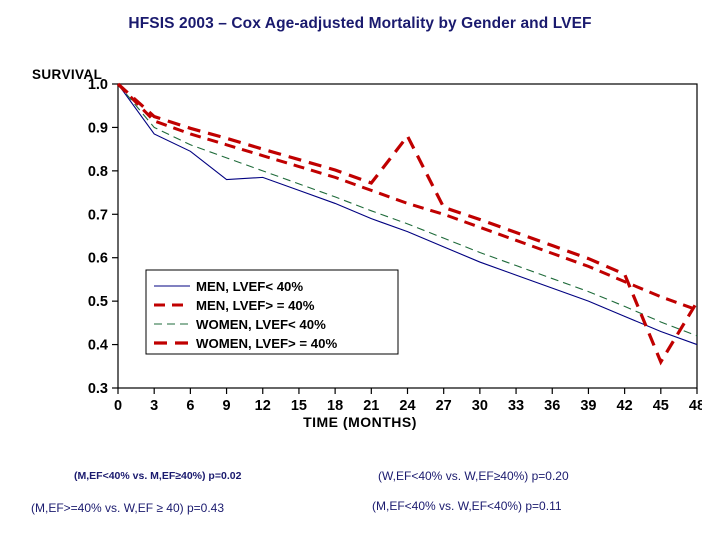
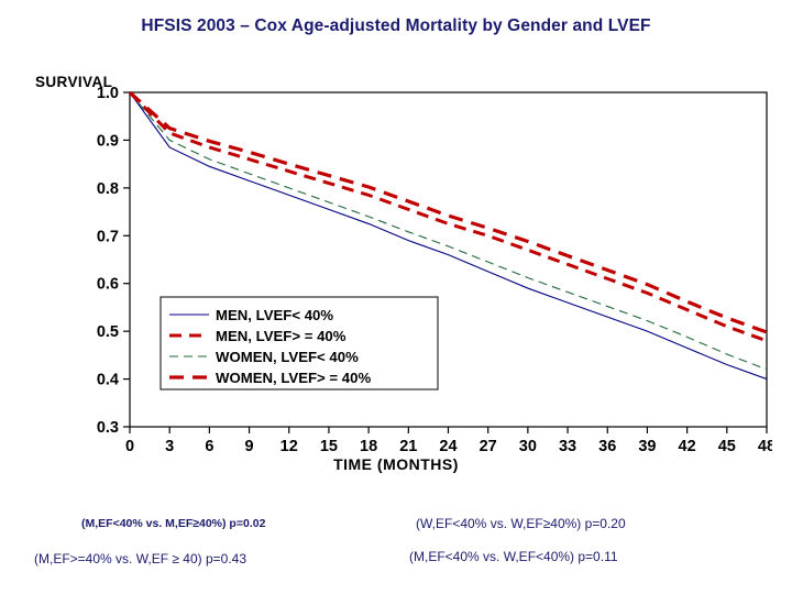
MEN, LVEF< 40%/9: 0.78 -> 0.81
WOMEN, LVEF> = 40%/24: 0.88 -> 0.74
WOMEN, LVEF> = 40%/45: 0.36 -> 0.53
